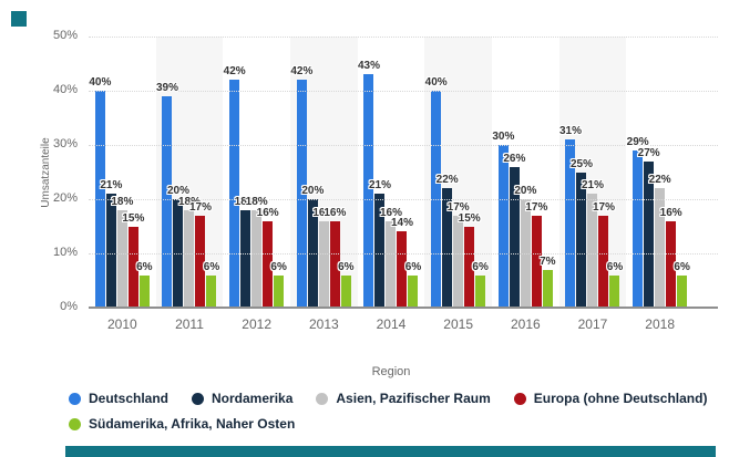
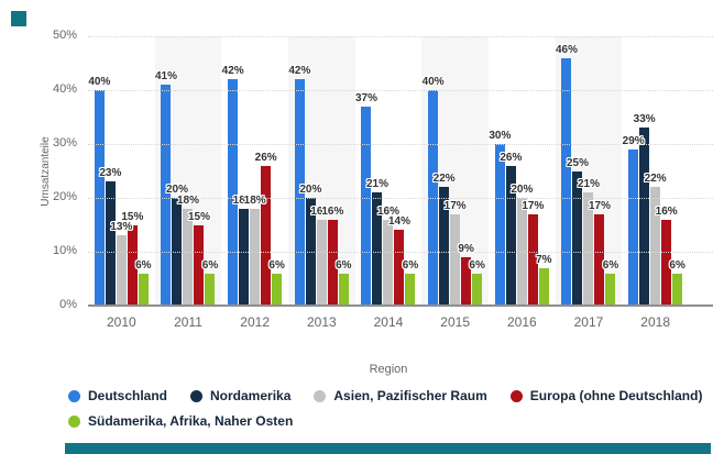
Nordamerika/2010: 21% -> 23%
Asien, Pazifischer Raum/2010: 18% -> 13%
Deutschland/2011: 39% -> 41%
Europa (ohne Deutschland)/2011: 17% -> 15%
Europa (ohne Deutschland)/2012: 16% -> 26%
Deutschland/2014: 43% -> 37%
Europa (ohne Deutschland)/2015: 15% -> 9%
Deutschland/2017: 31% -> 46%
Nordamerika/2018: 27% -> 33%
